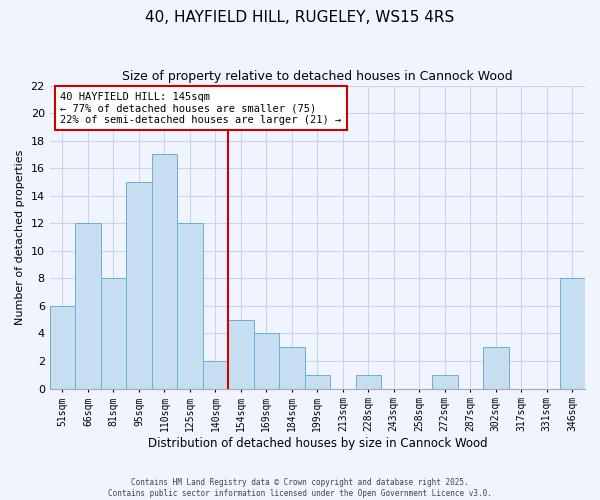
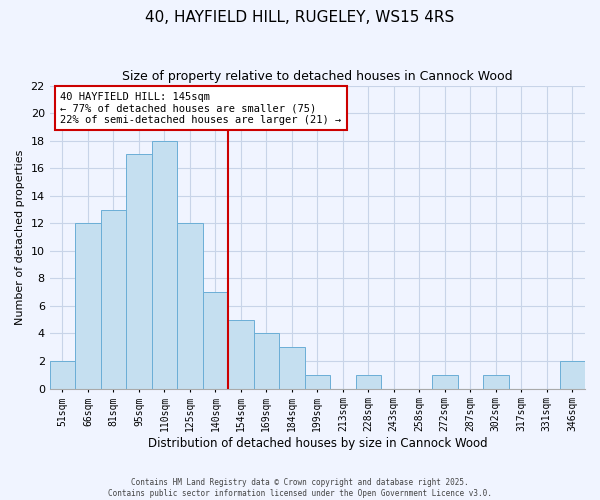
51sqm: 6 -> 2
81sqm: 8 -> 13
95sqm: 15 -> 17
110sqm: 17 -> 18
140sqm: 2 -> 7
302sqm: 3 -> 1
346sqm: 8 -> 2
